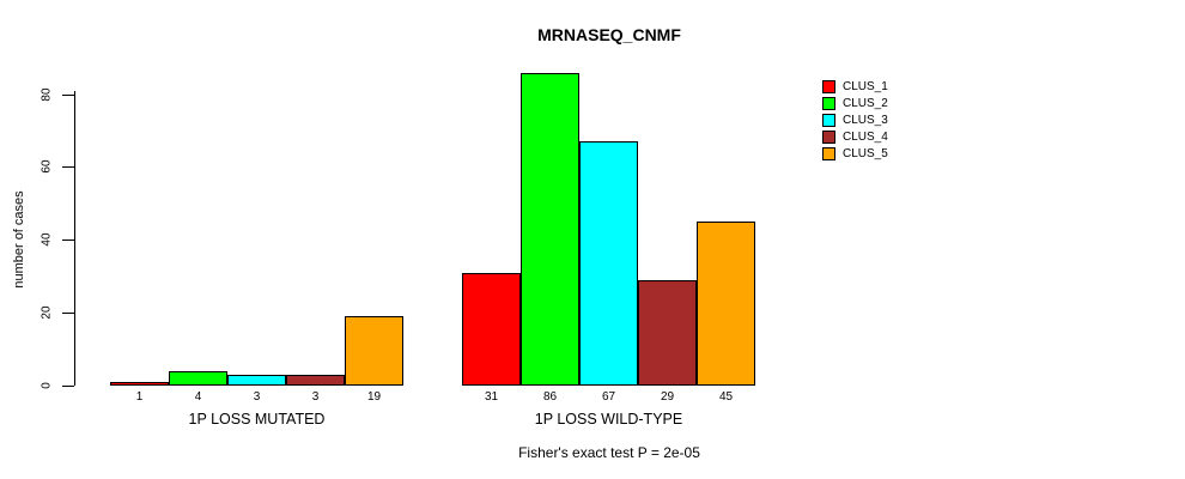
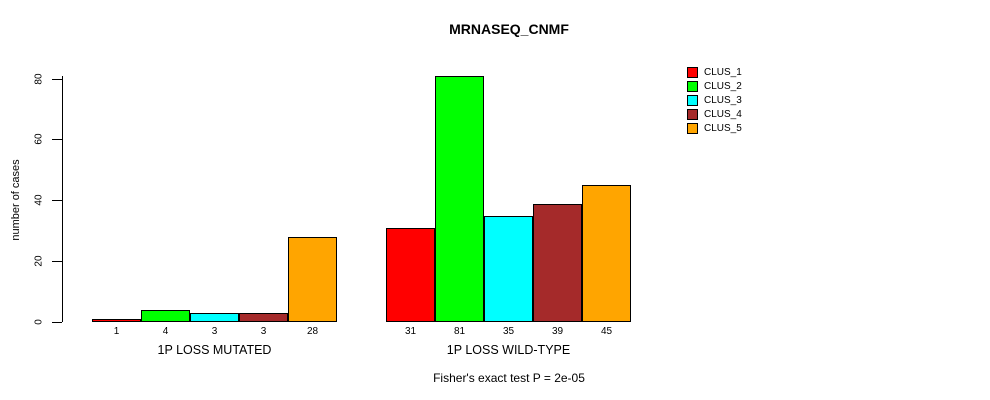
CLUS_5/1P LOSS MUTATED: 19 -> 28
CLUS_2/1P LOSS WILD-TYPE: 86 -> 81
CLUS_3/1P LOSS WILD-TYPE: 67 -> 35
CLUS_4/1P LOSS WILD-TYPE: 29 -> 39
